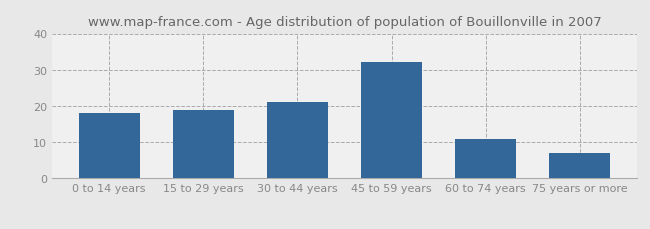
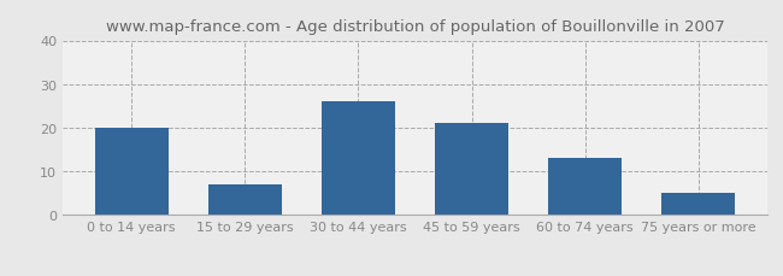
0 to 14 years: 18 -> 20
15 to 29 years: 19 -> 7
30 to 44 years: 21 -> 26
45 to 59 years: 32 -> 21
60 to 74 years: 11 -> 13
75 years or more: 7 -> 5
